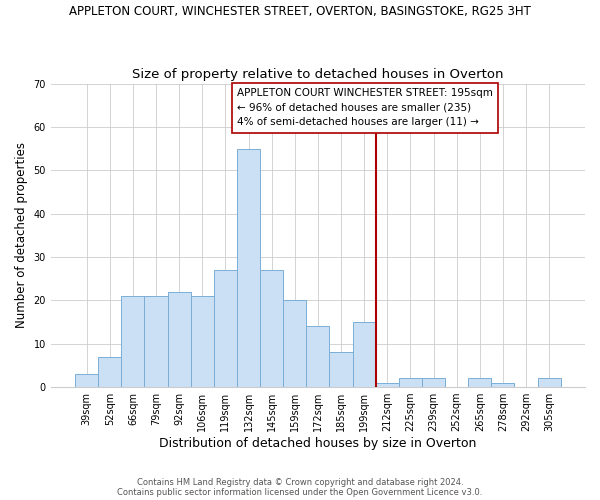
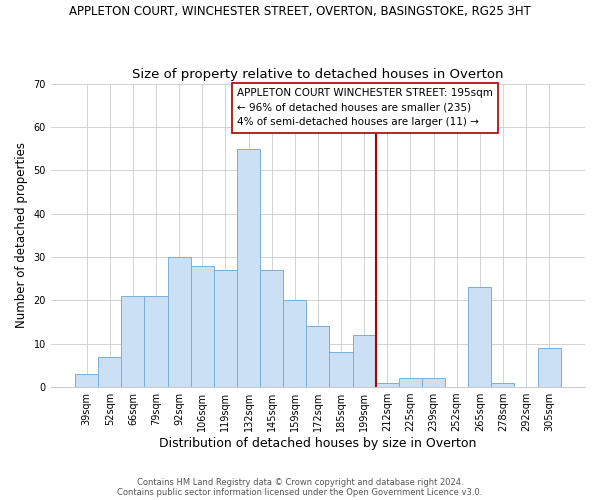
92sqm: 22 -> 30
106sqm: 21 -> 28
199sqm: 15 -> 12
265sqm: 2 -> 23
305sqm: 2 -> 9
